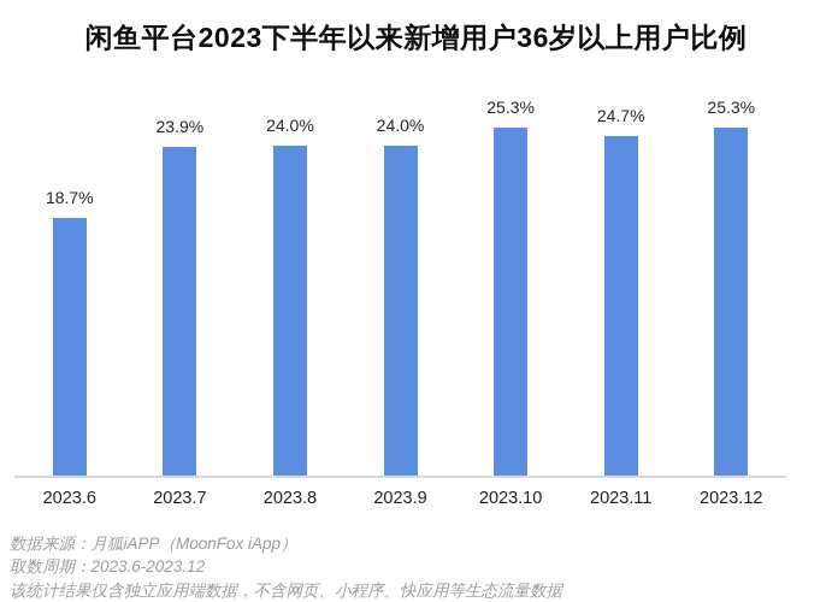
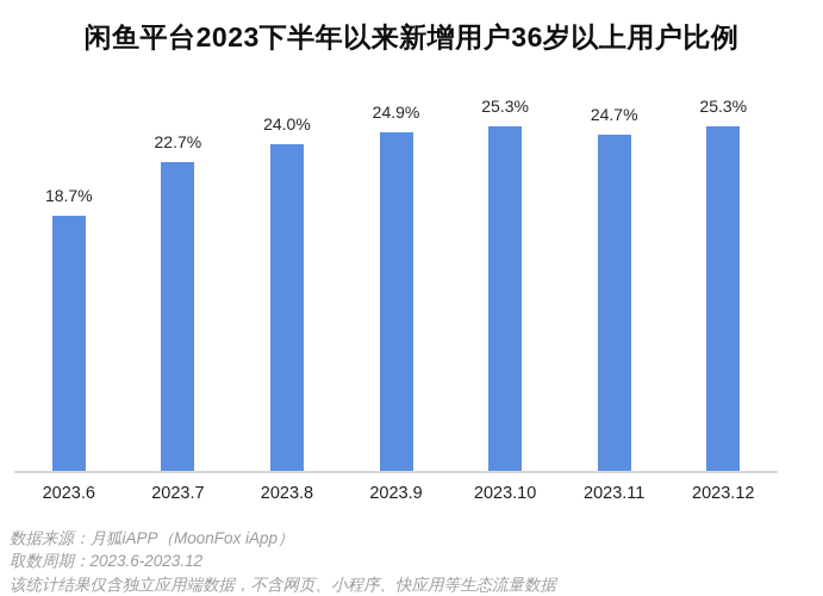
2023.7: 23.9% -> 22.7%
2023.9: 24.0% -> 24.9%
